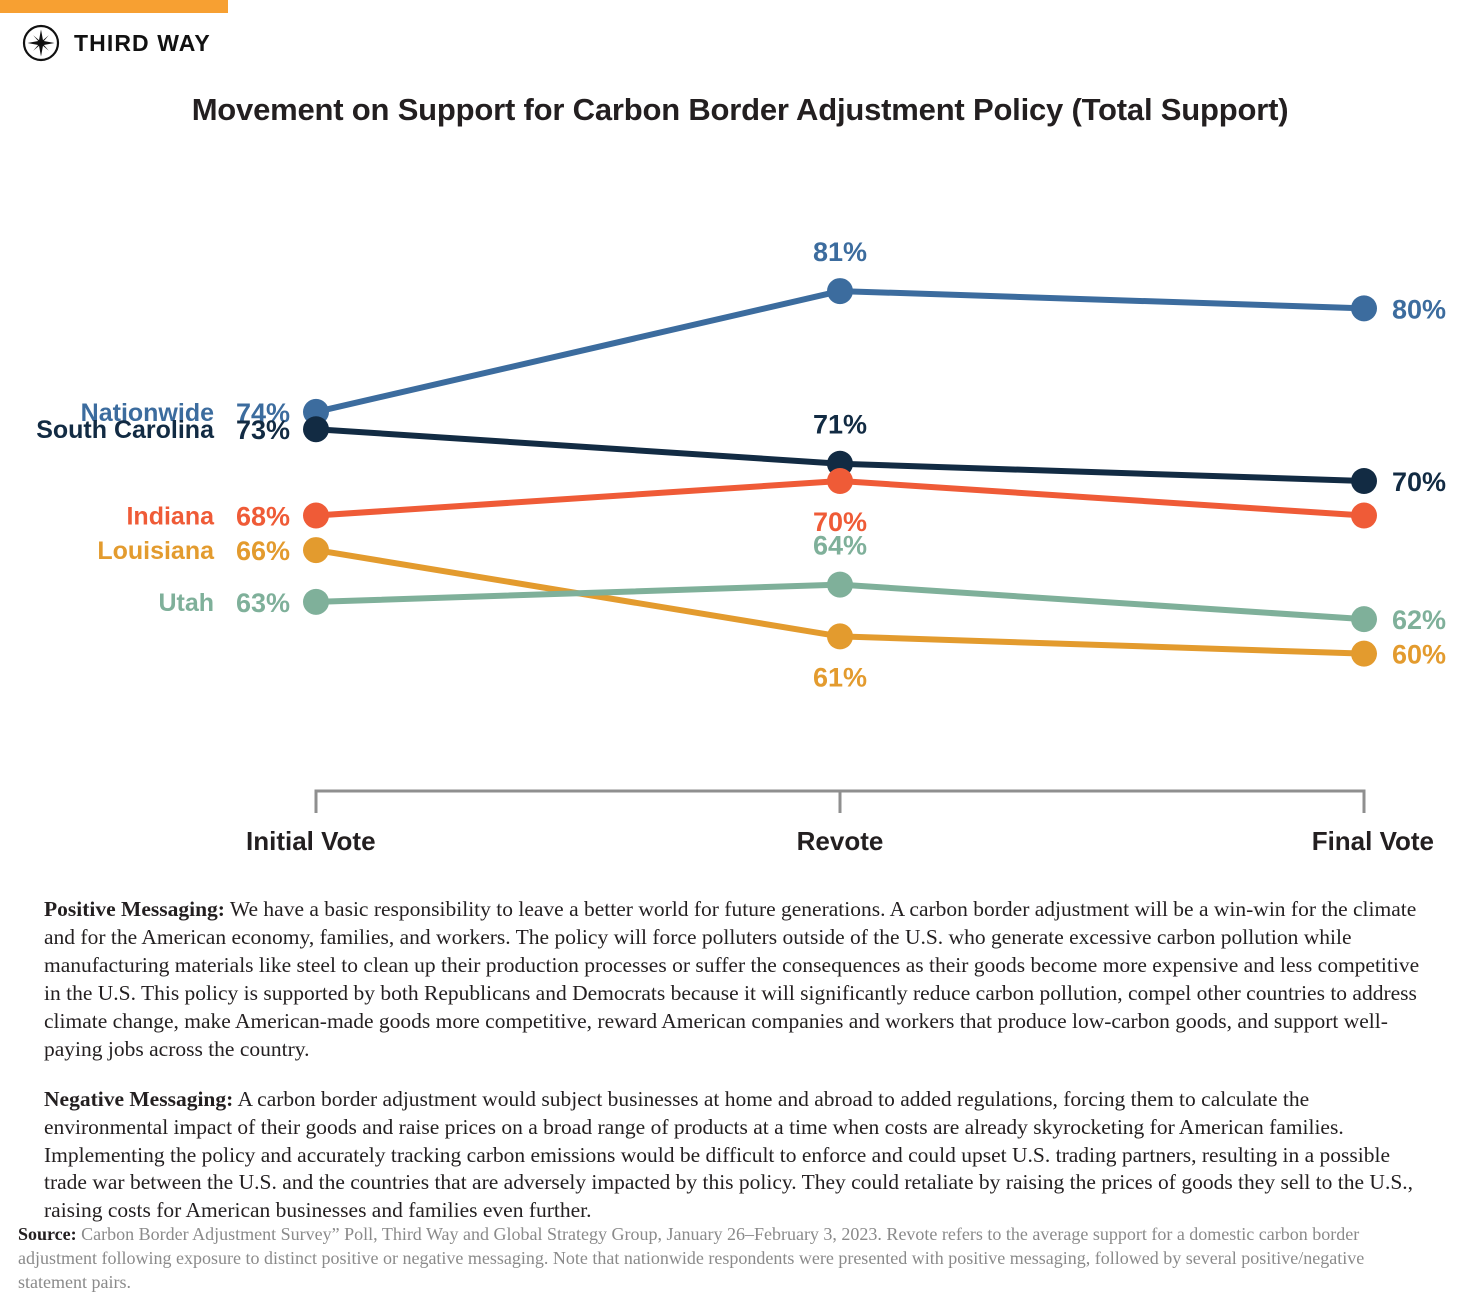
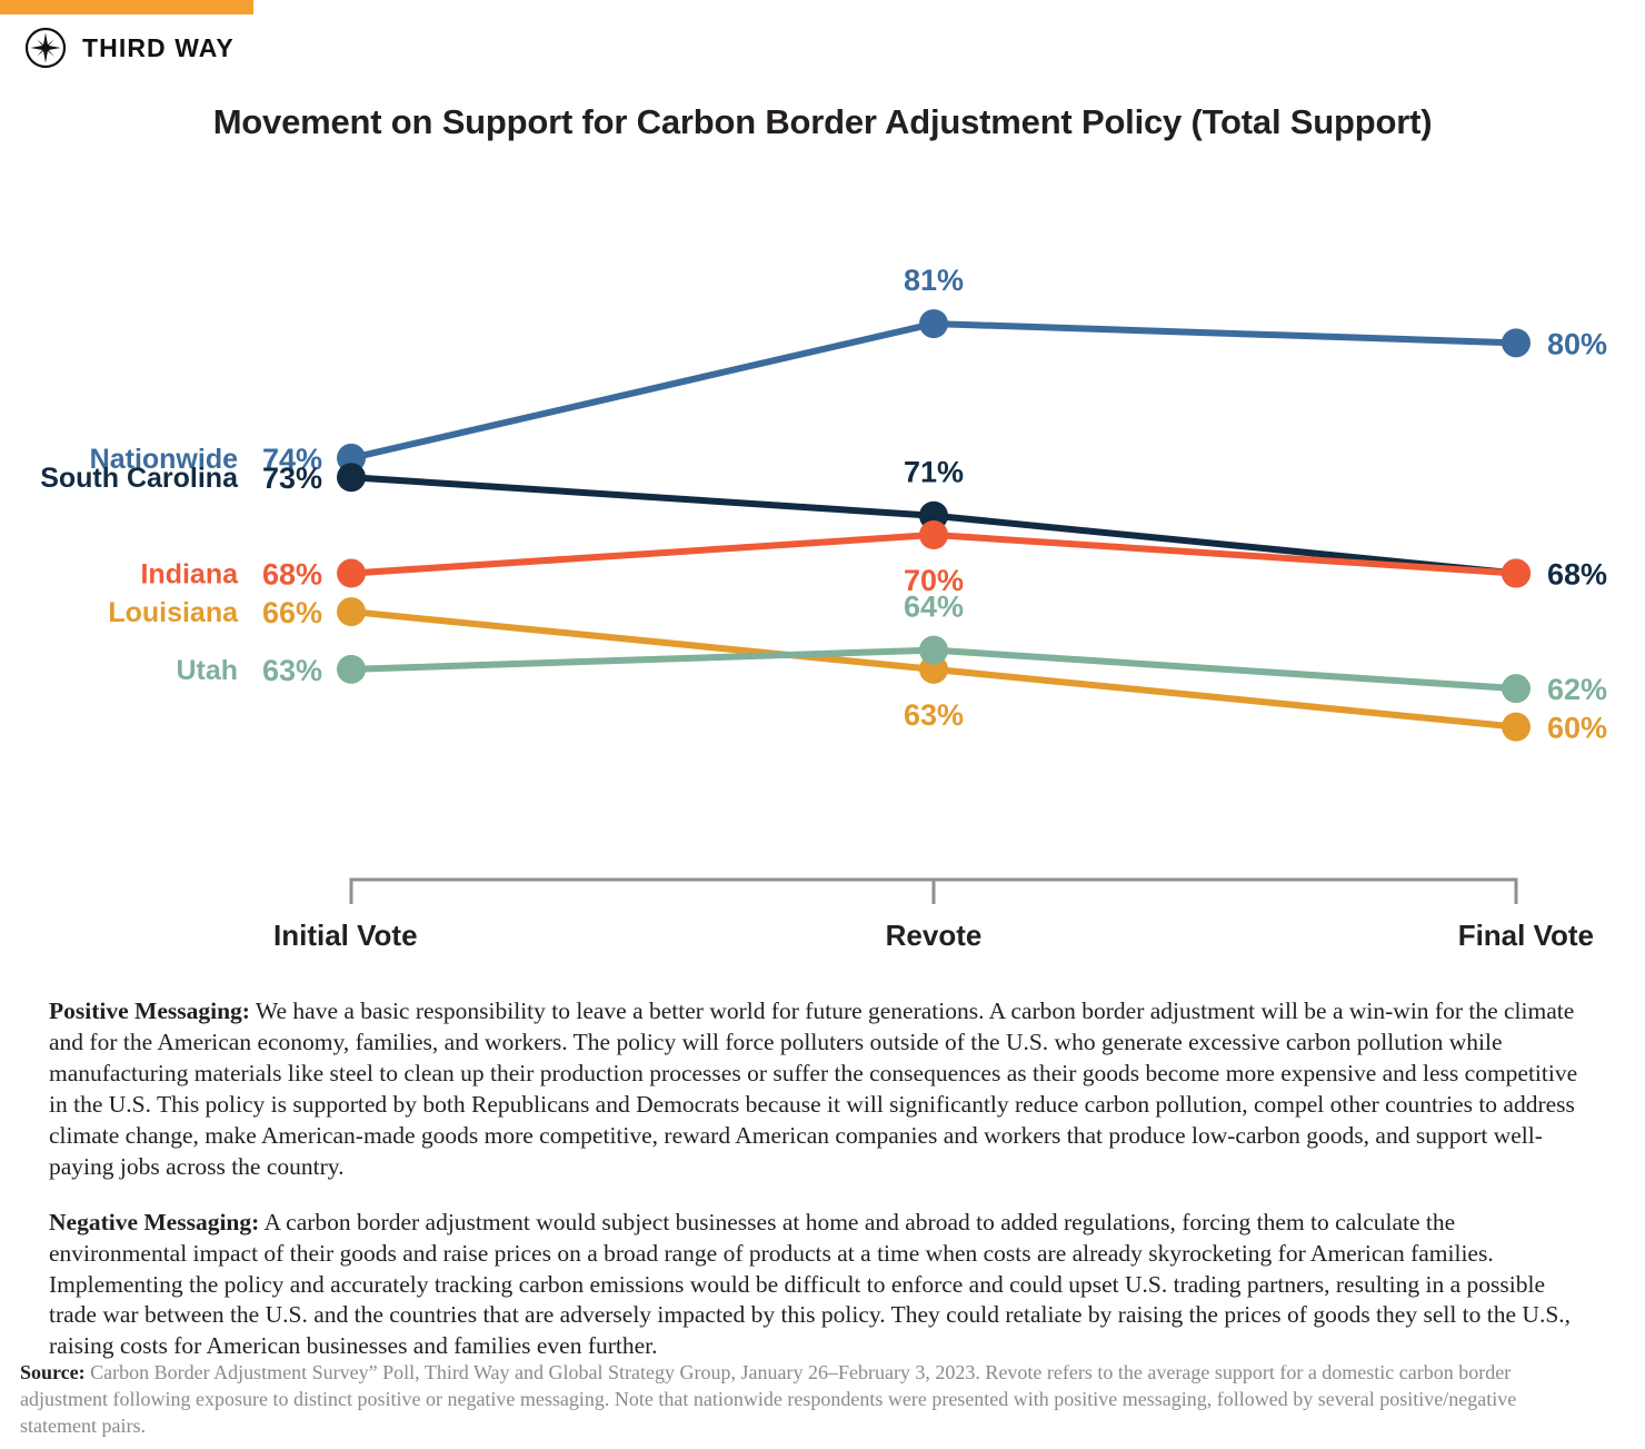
Louisiana/Revote: 61% -> 63%
South Carolina/Final Vote: 70% -> 68%
